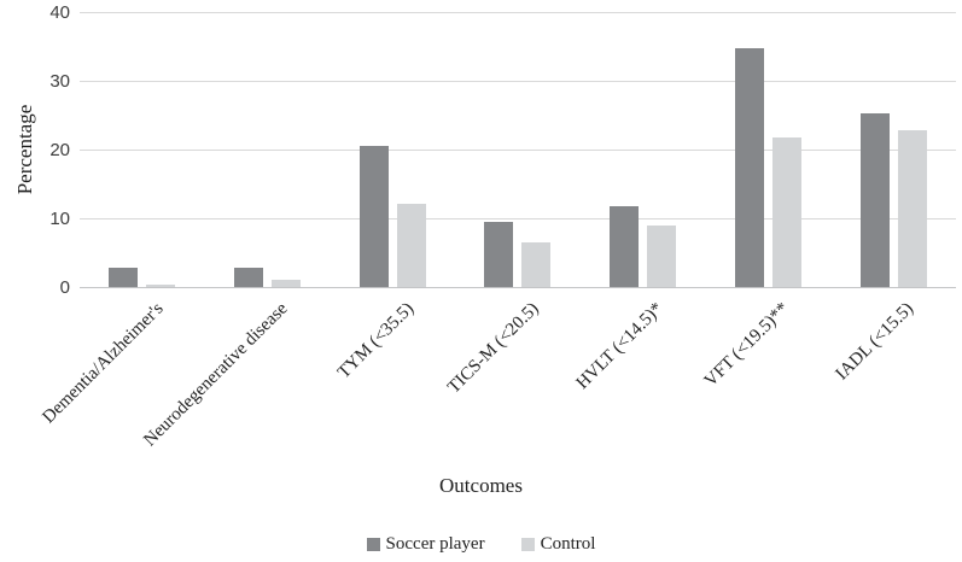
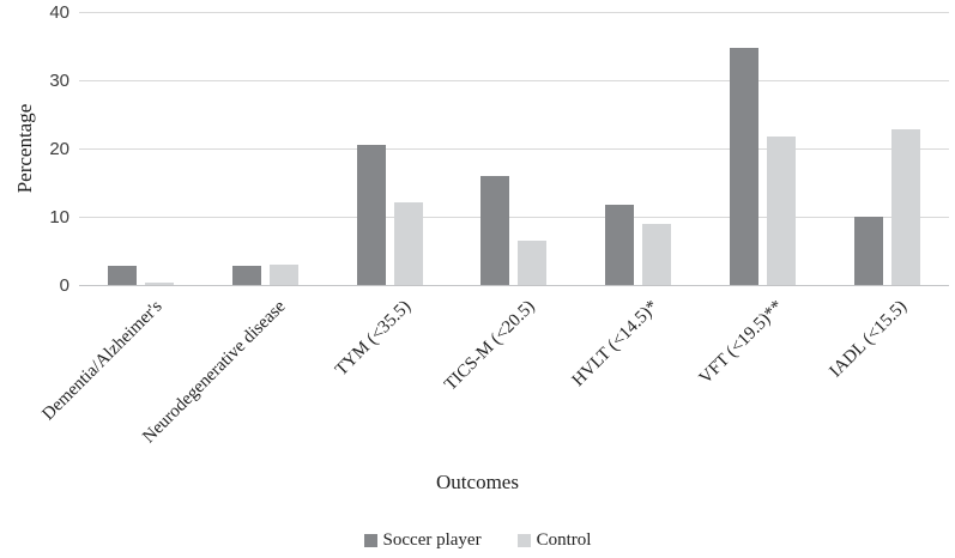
Control/Neurodegenerative disease: 1 -> 3
Soccer player/TICS-M (<20.5): 10 -> 16
Soccer player/IADL (<15.5): 25 -> 10
